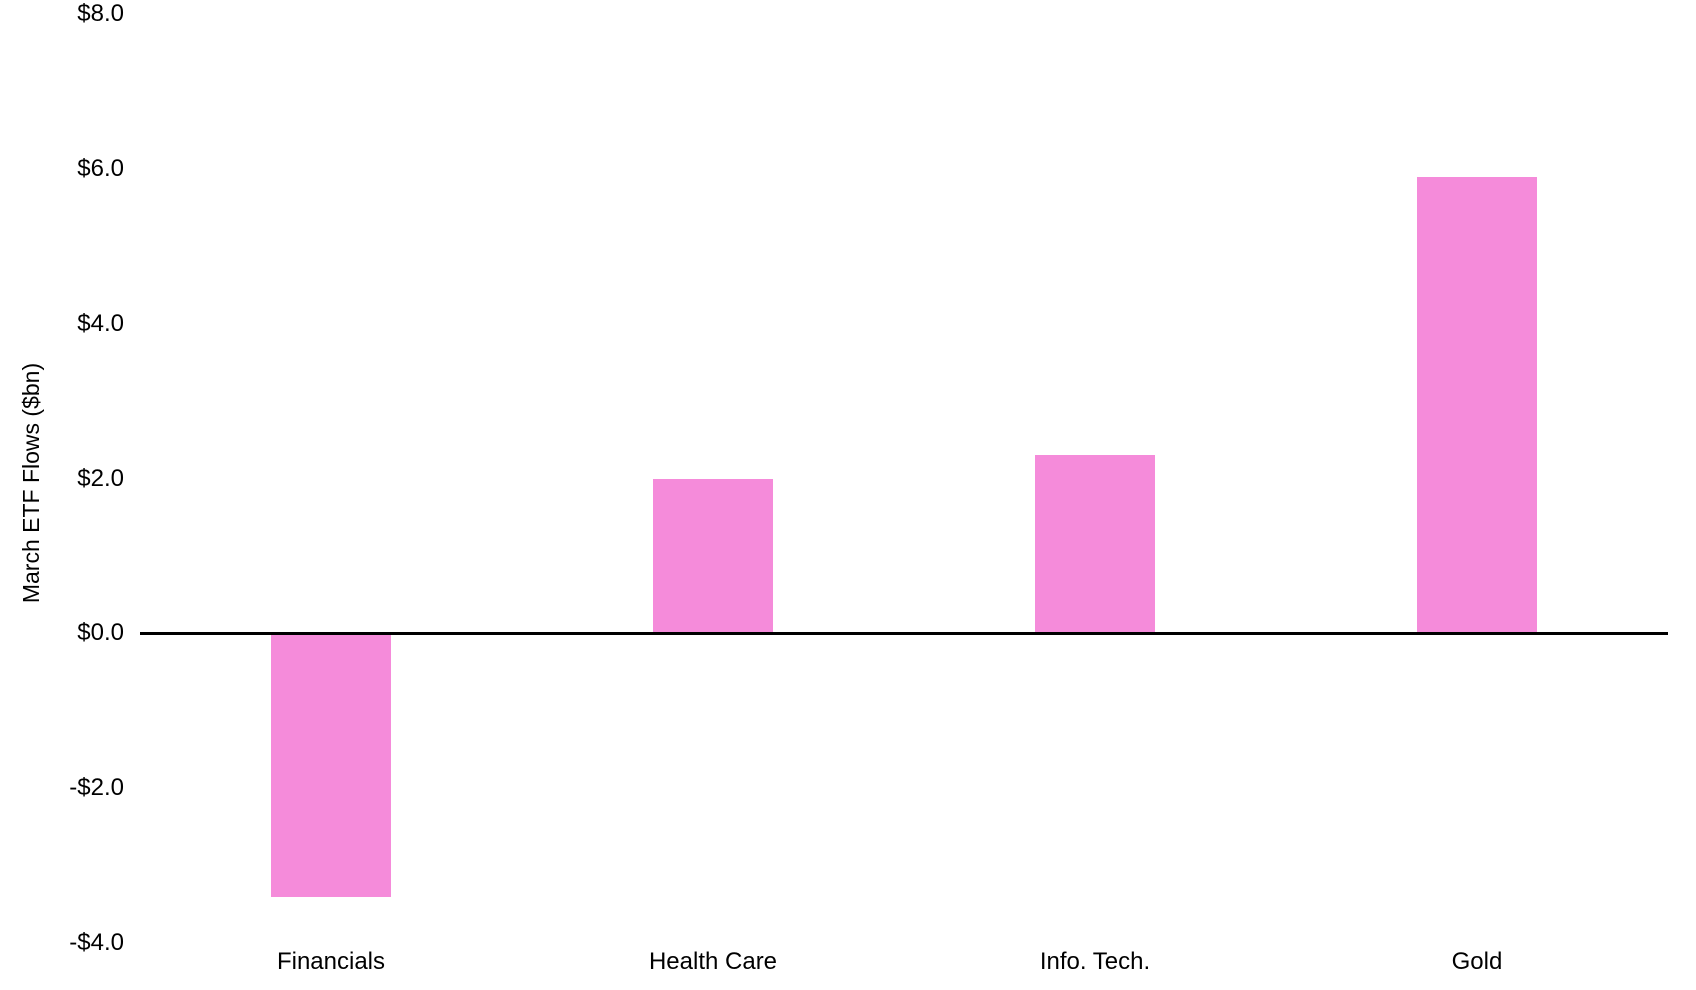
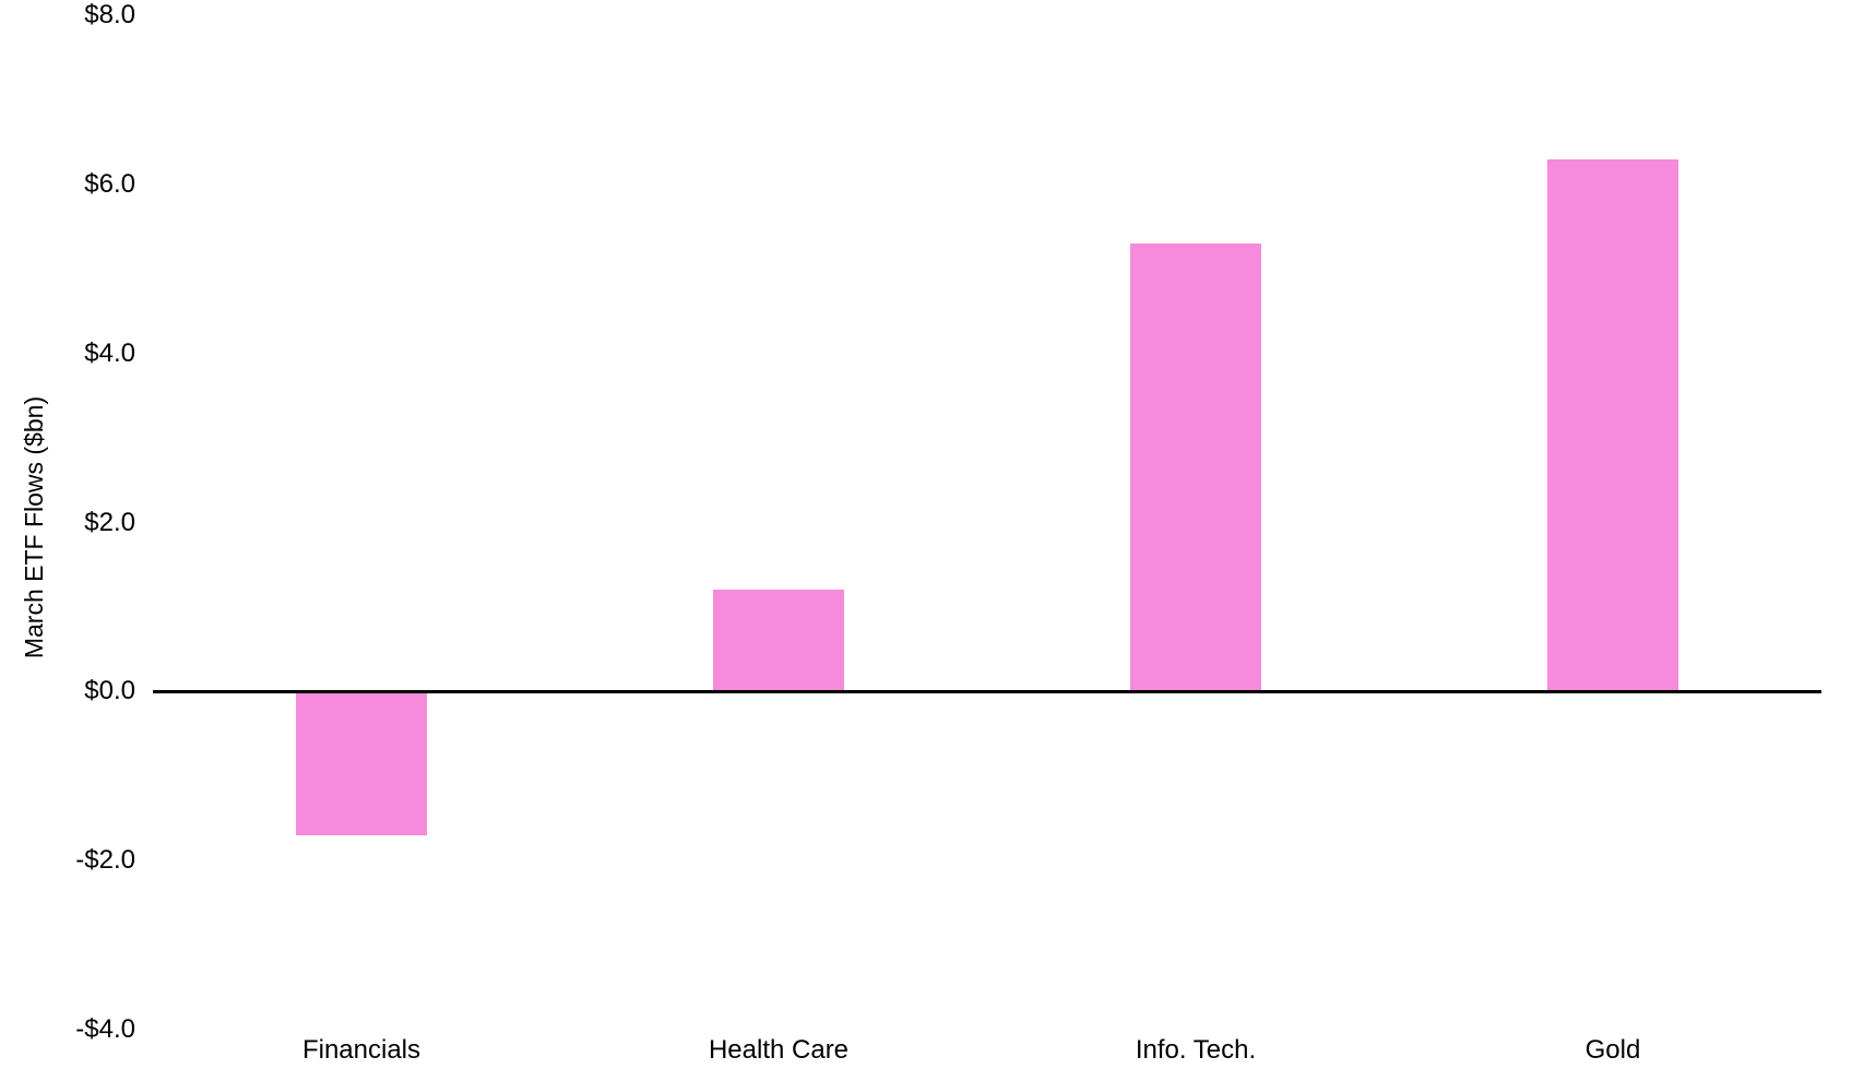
Financials: -$3.4 -> -$1.7
Health Care: $2.0 -> $1.2
Info. Tech.: $2.3 -> $5.3
Gold: $5.9 -> $6.3
